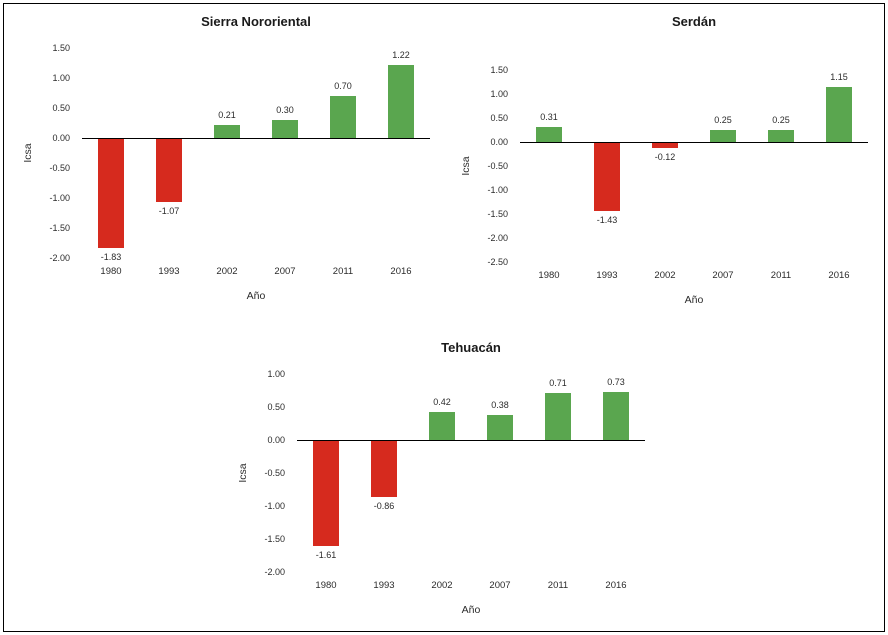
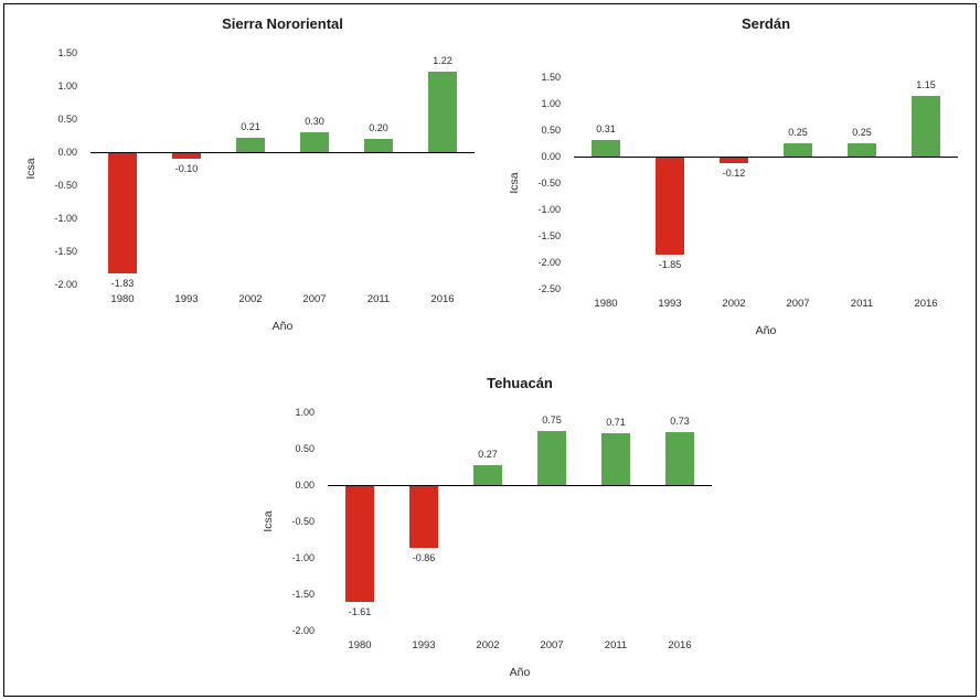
Sierra Nororiental/1993: -1.07 -> -0.10
Sierra Nororiental/2011: 0.70 -> 0.20
Serdán/1993: -1.43 -> -1.85
Tehuacán/2002: 0.42 -> 0.27
Tehuacán/2007: 0.38 -> 0.75
